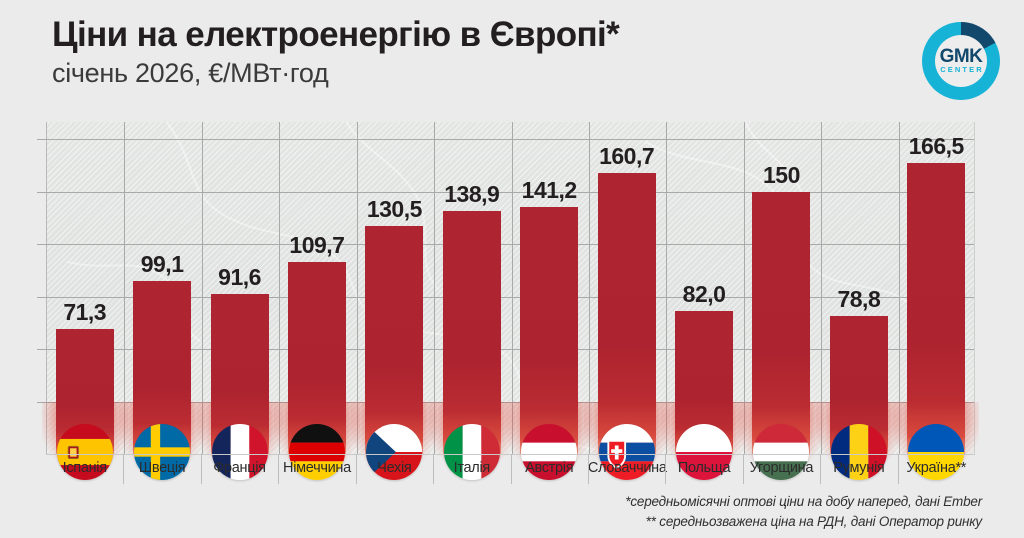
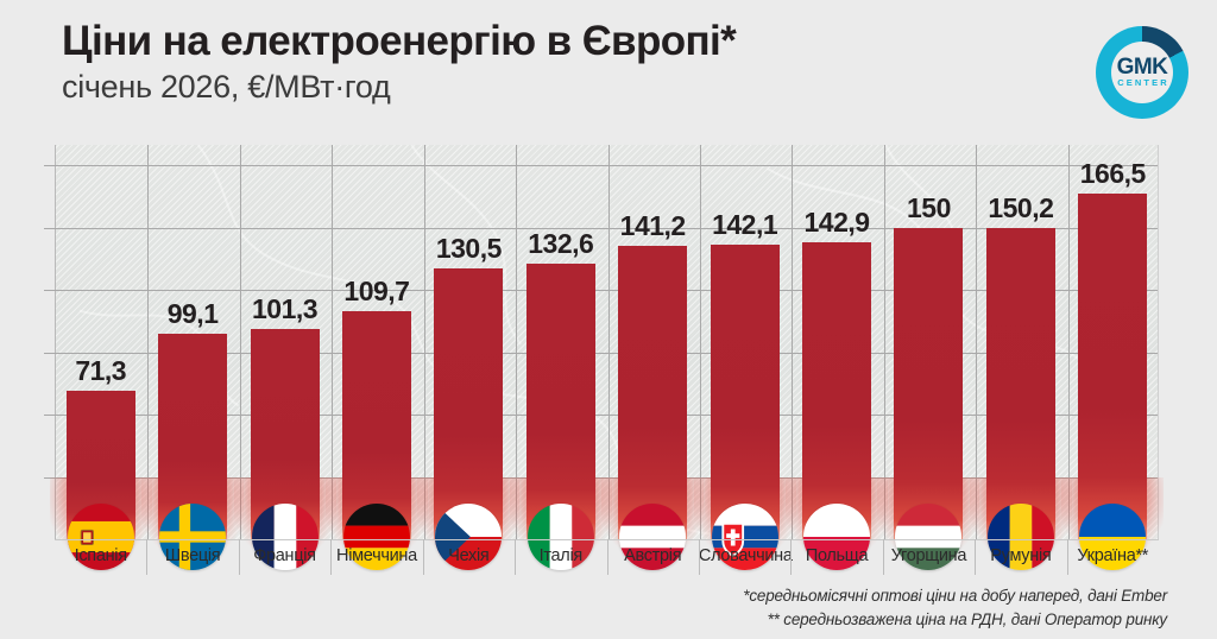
Франція: 91,6 -> 101,3
Італія: 138,9 -> 132,6
Словаччина: 160,7 -> 142,1
Польща: 82,0 -> 142,9
Румунія: 78,8 -> 150,2
